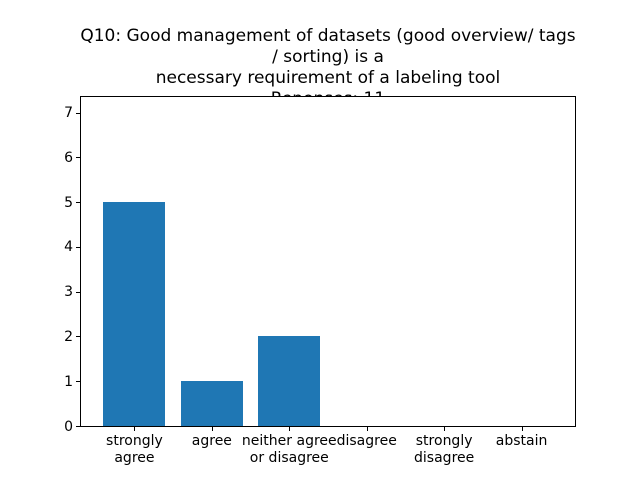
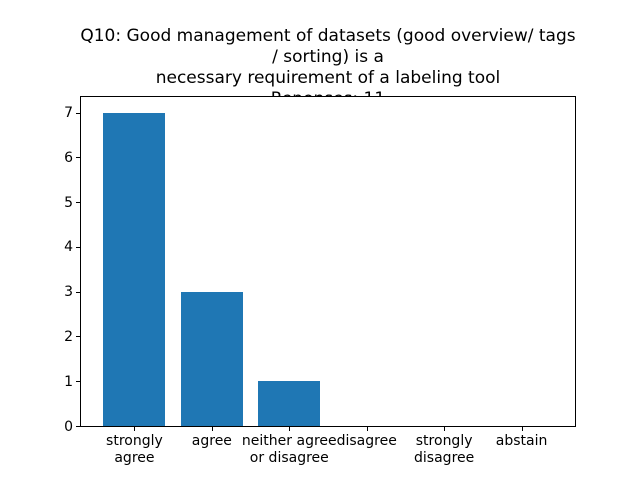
strongly agree: 5 -> 7
agree: 1 -> 3
neither agree or disagree: 2 -> 1
